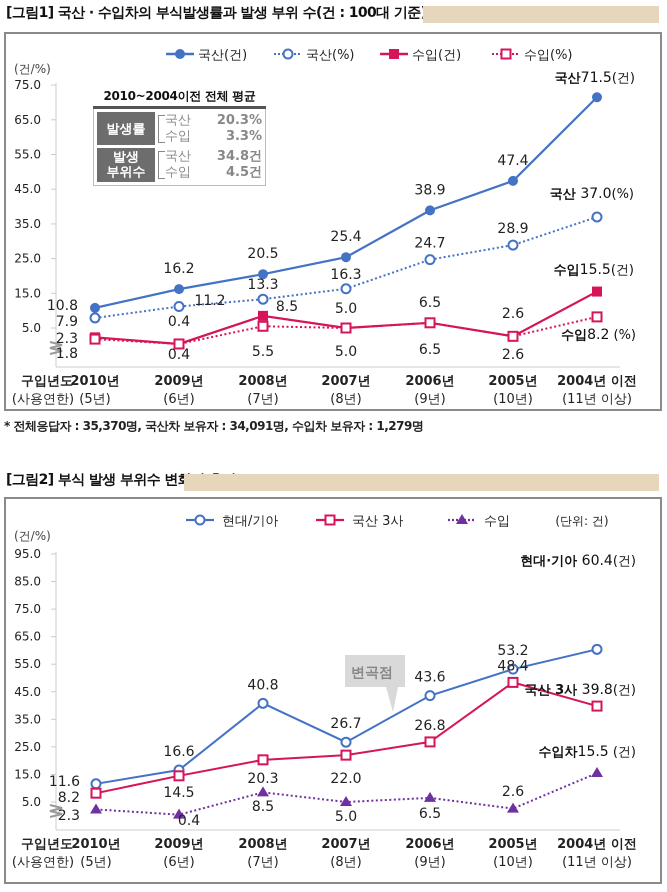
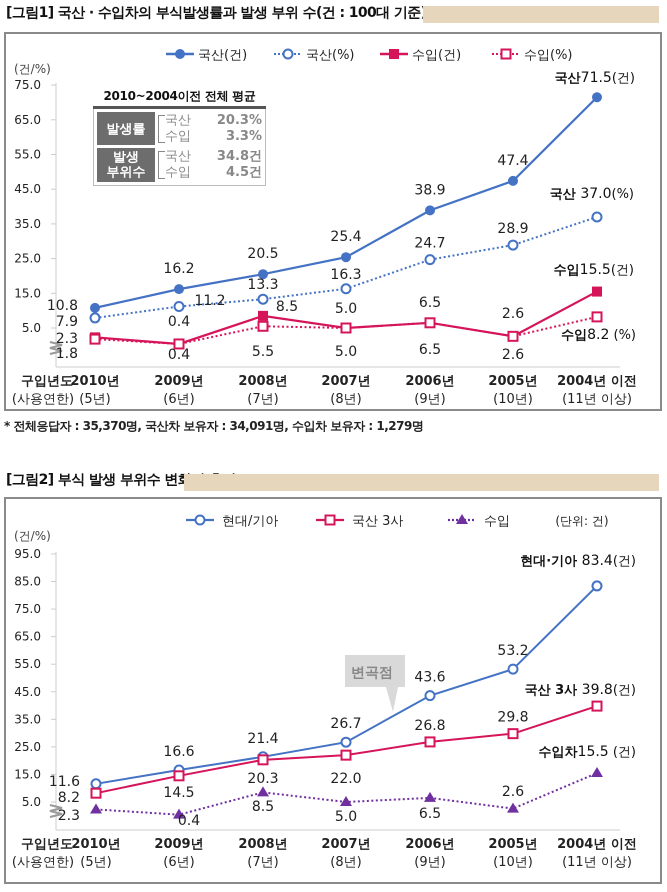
[그림2] 부식 발생 부위수 변화의 추이/현대/기아/2008년: 40.8 -> 21.4
[그림2] 부식 발생 부위수 변화의 추이/국산 3사/2005년: 48.4 -> 29.8
[그림2] 부식 발생 부위수 변화의 추이/현대/기아/2004년 이전: 60.4 -> 83.4
